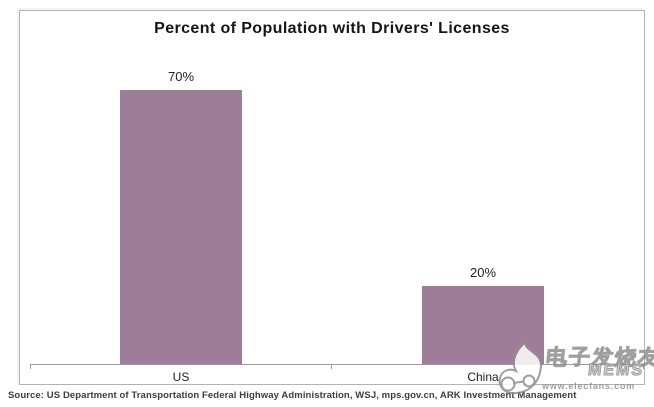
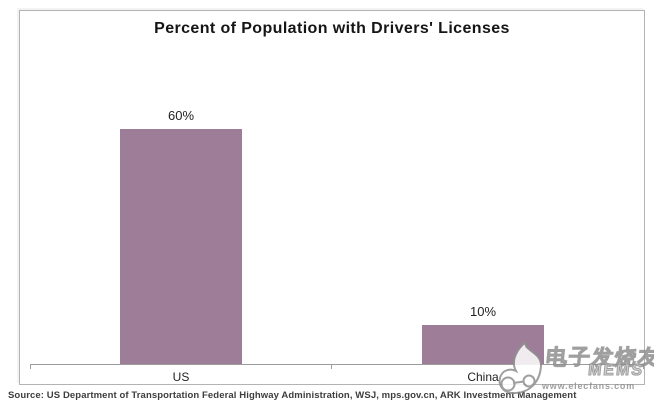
US: 70% -> 60%
China: 20% -> 10%
